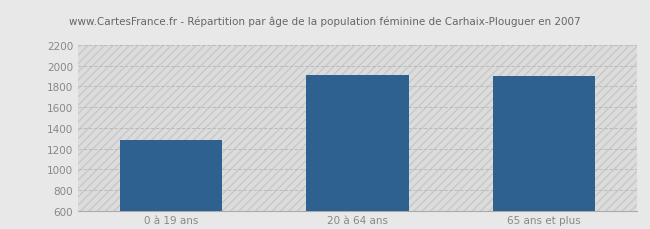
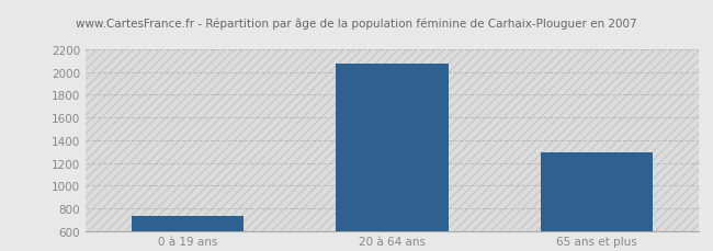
0 à 19 ans: 1280 -> 740
20 à 64 ans: 1910 -> 2080
65 ans et plus: 1900 -> 1300
